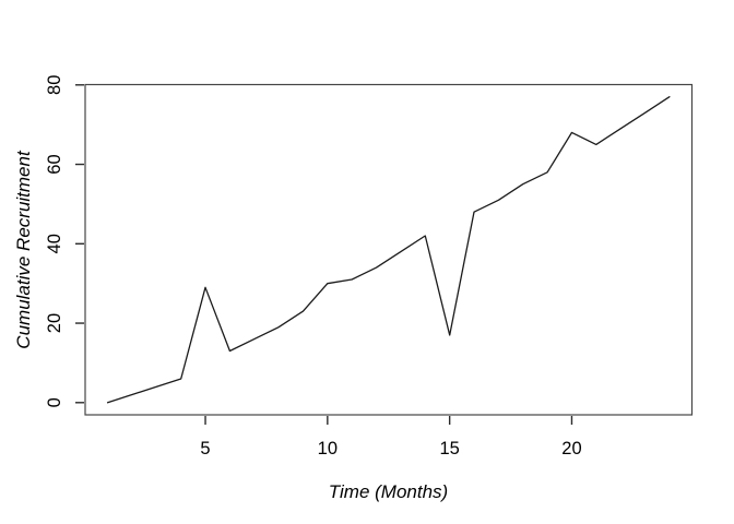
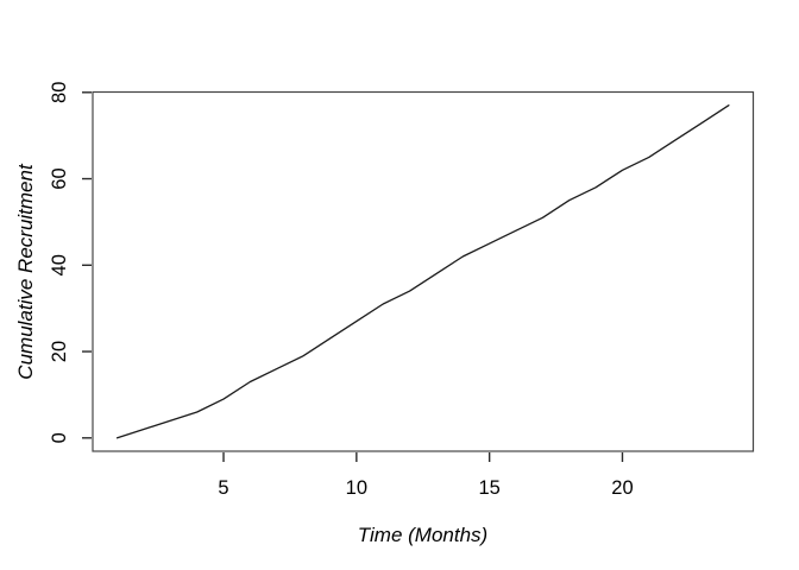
5: 29 -> 9
10: 30 -> 27
15: 17 -> 45
20: 68 -> 62
